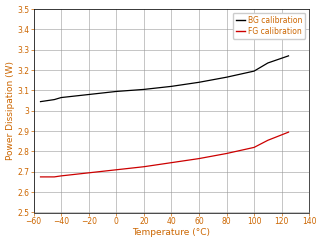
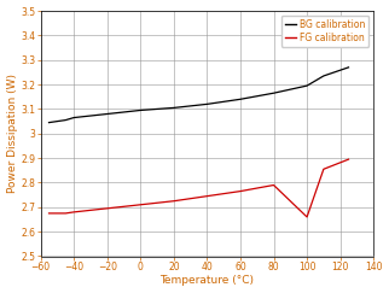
FG calibration/100: 2.820 -> 2.660
